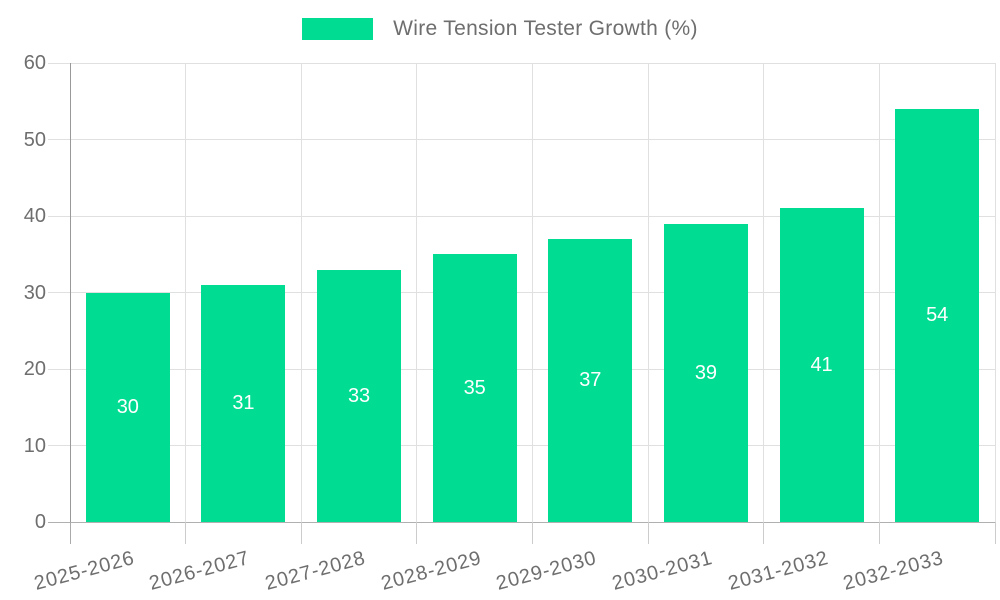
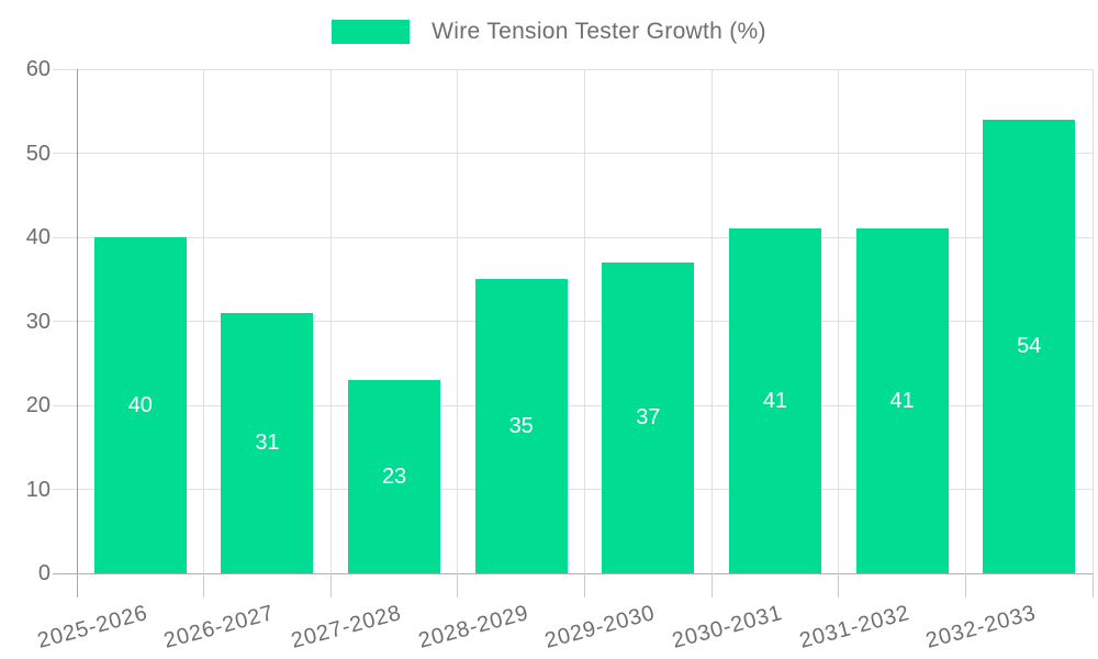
2025-2026: 30 -> 40
2027-2028: 33 -> 23
2030-2031: 39 -> 41
